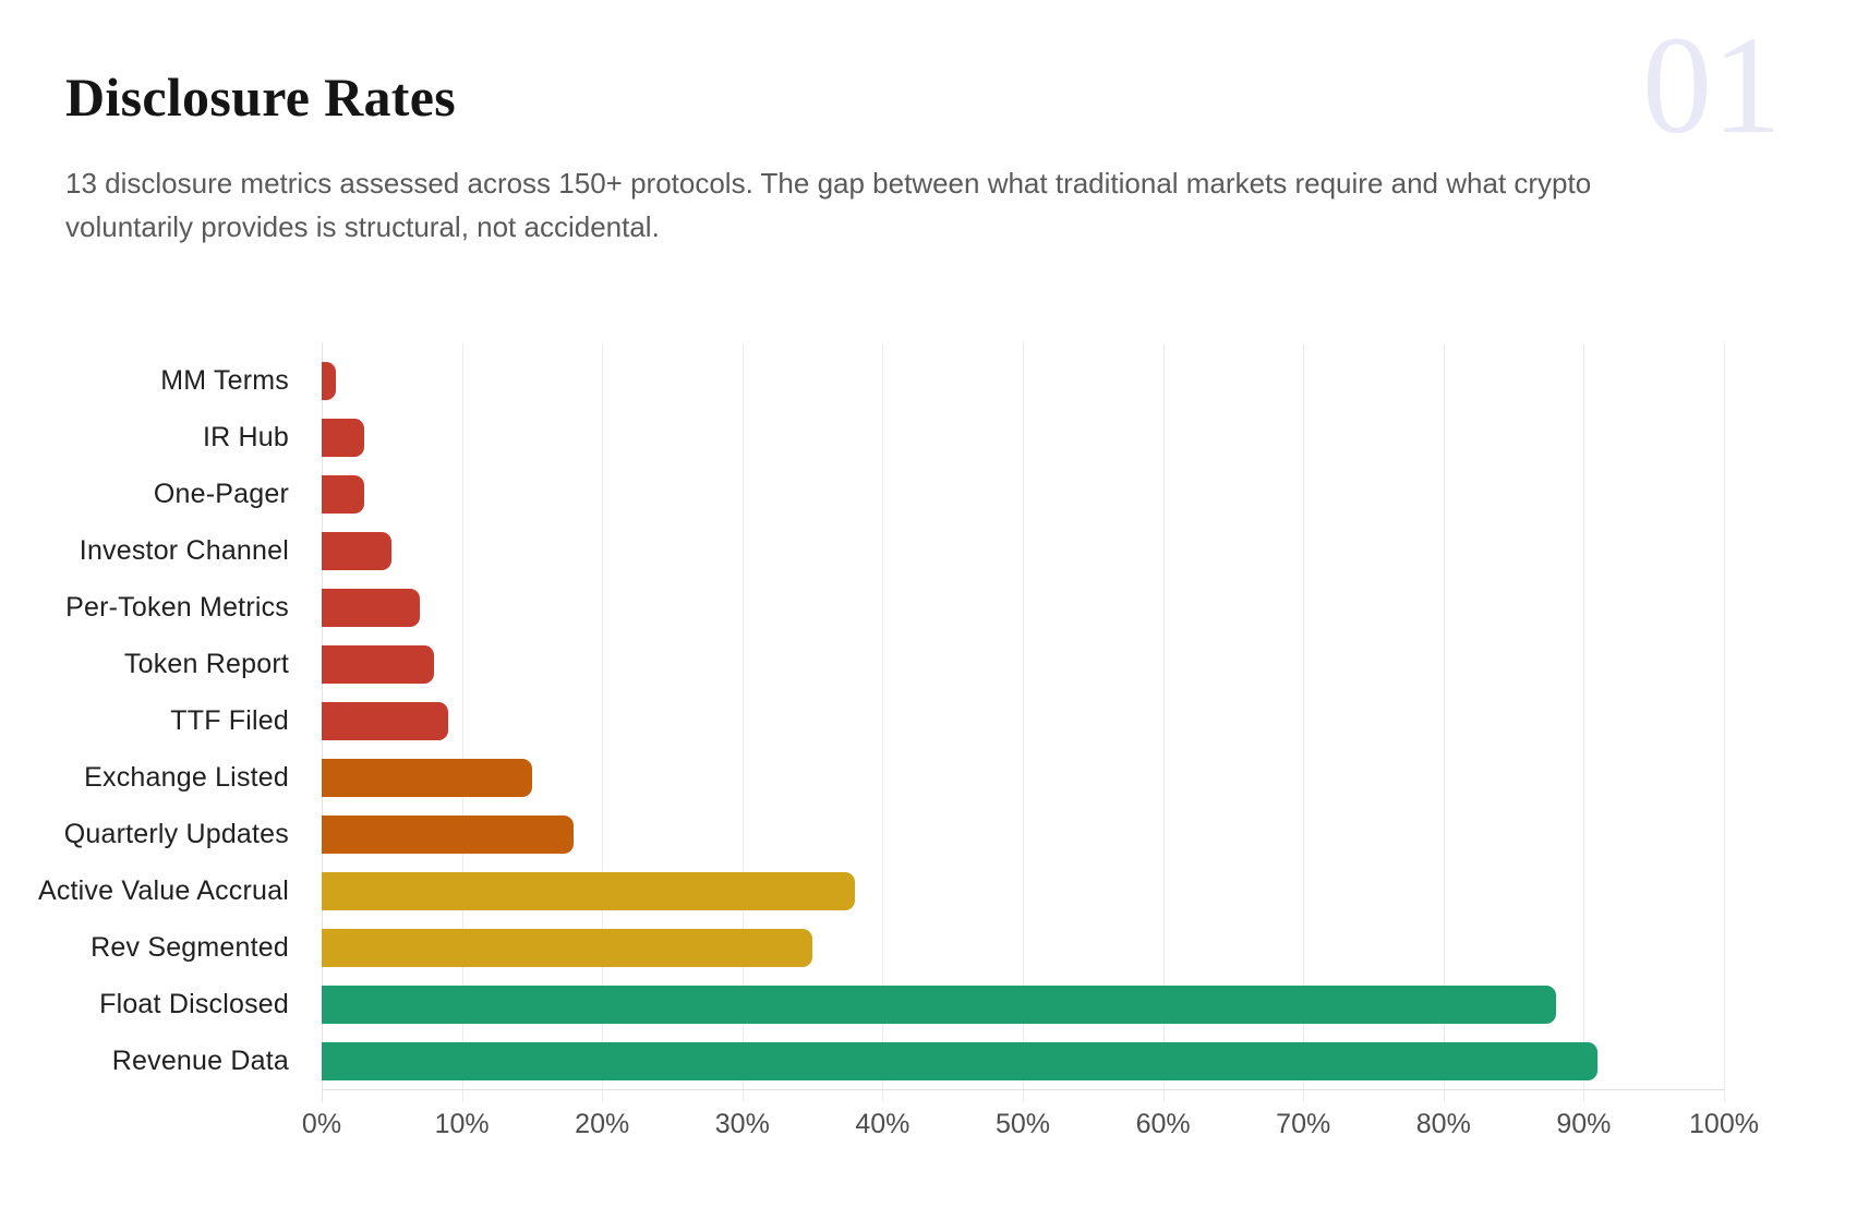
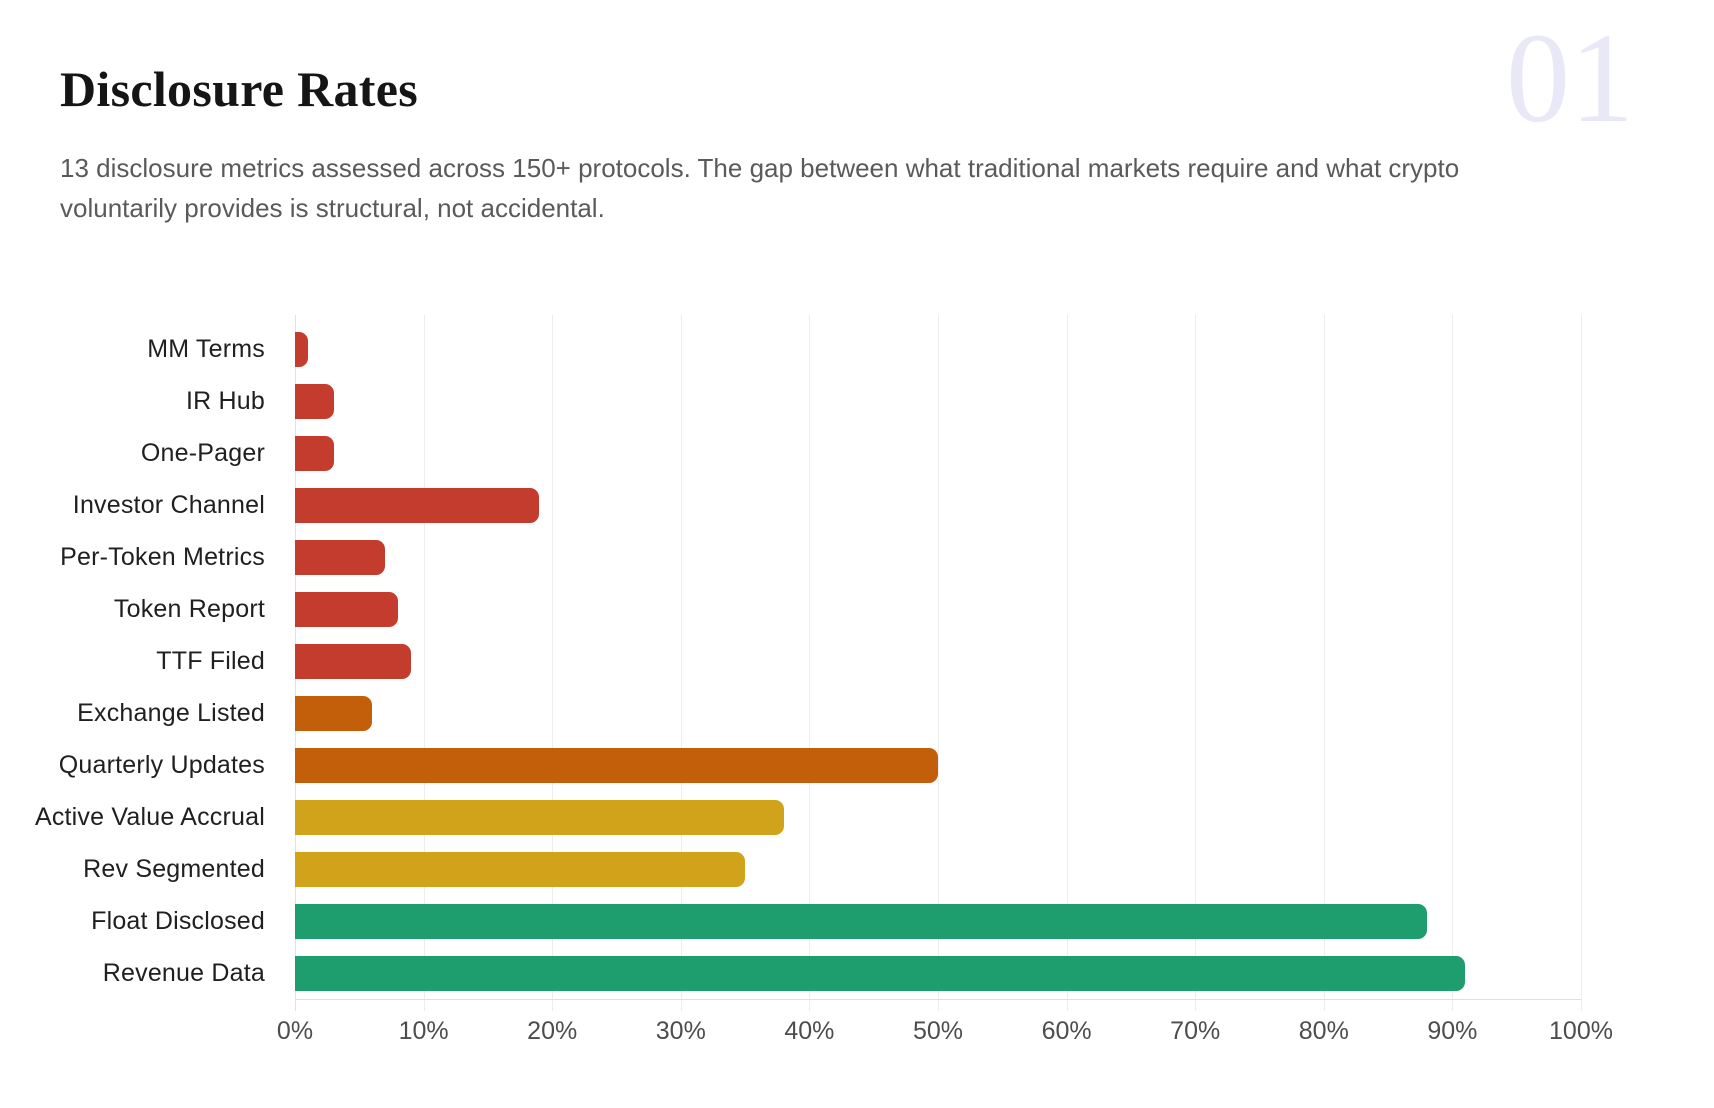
Investor Channel: 5% -> 19%
Exchange Listed: 15% -> 6%
Quarterly Updates: 18% -> 50%
